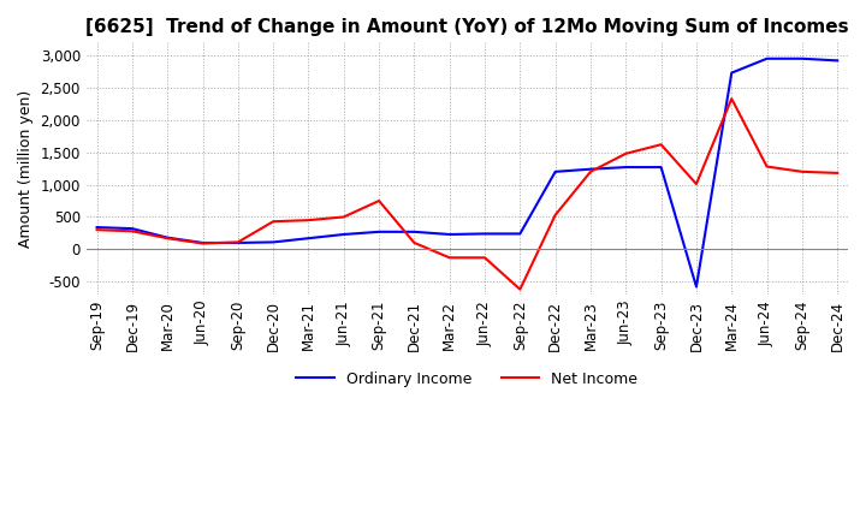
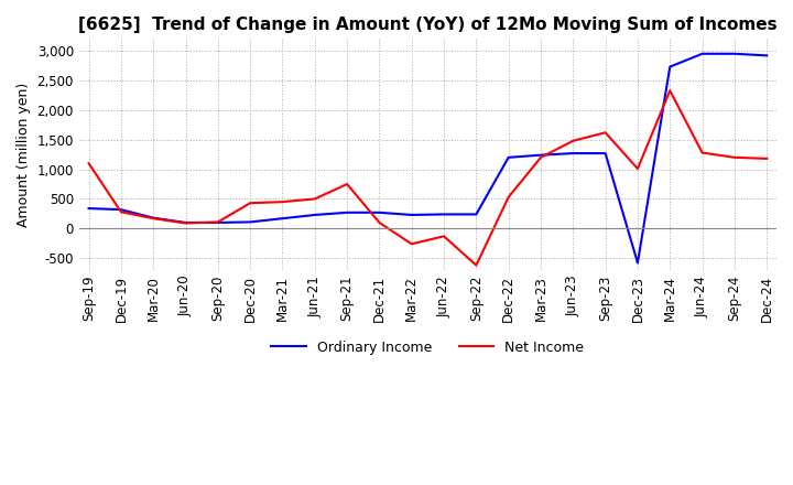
Net Income/Sep-19: 300 -> 1,100
Net Income/Mar-22: -130 -> -260
